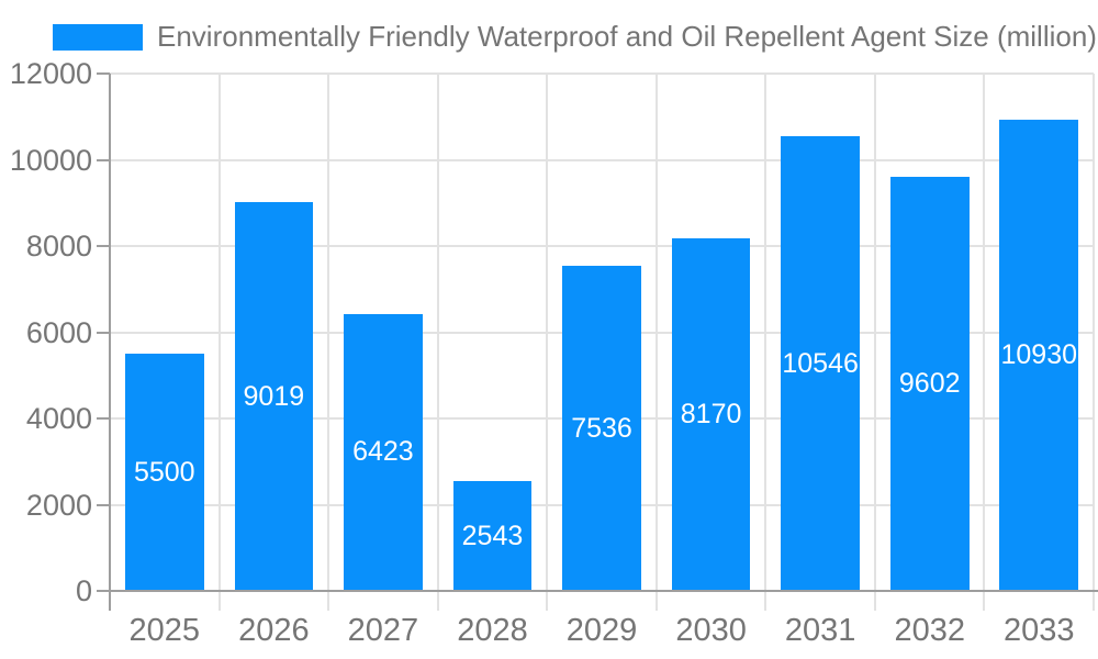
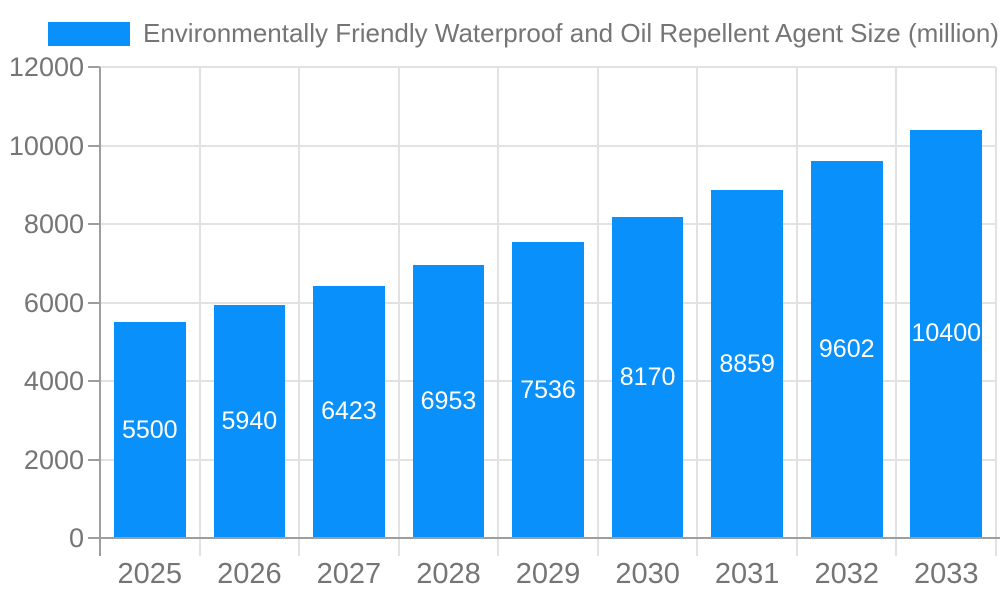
2026: 9019 -> 5940
2028: 2543 -> 6953
2031: 10546 -> 8859
2033: 10930 -> 10400
